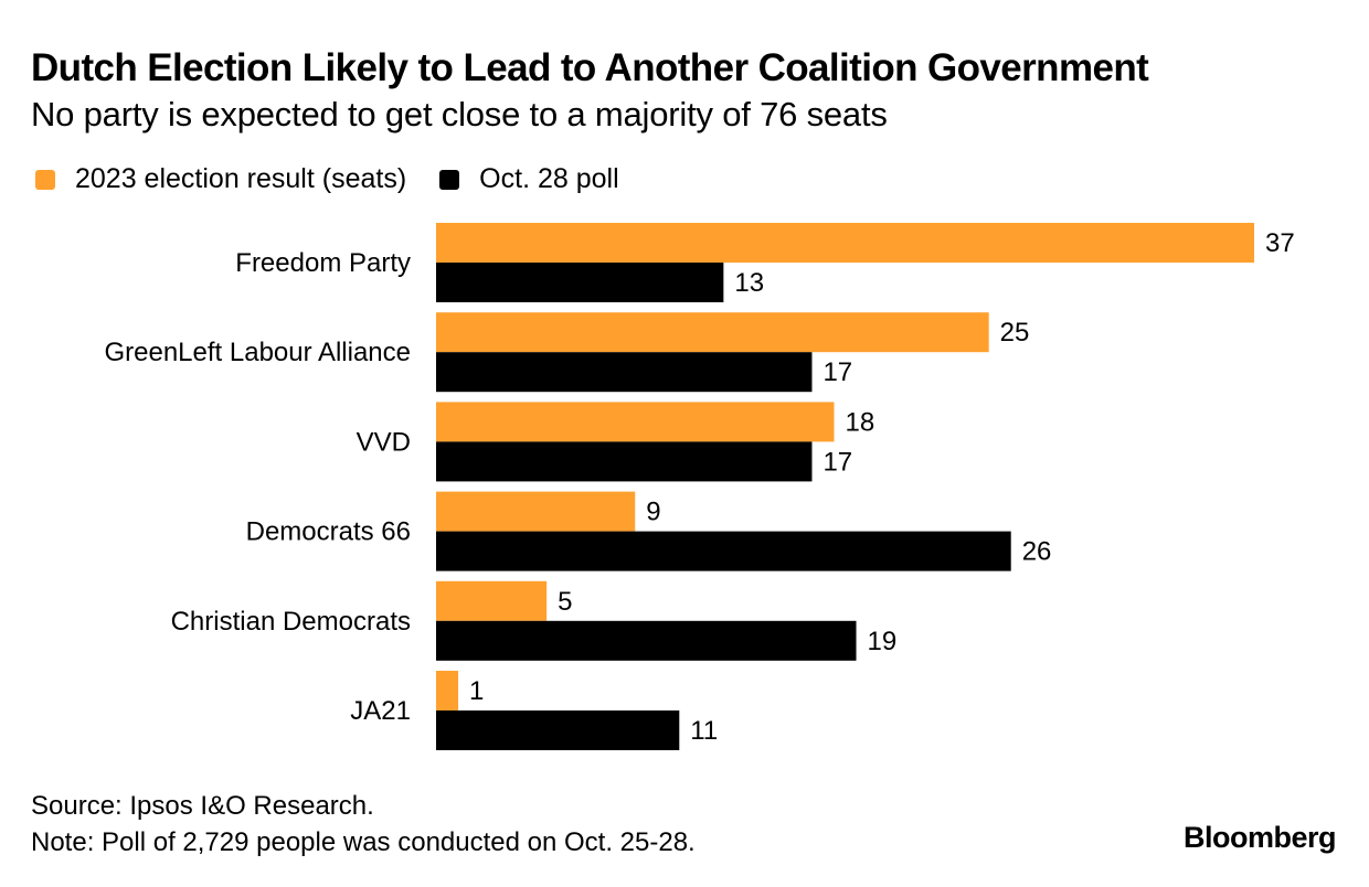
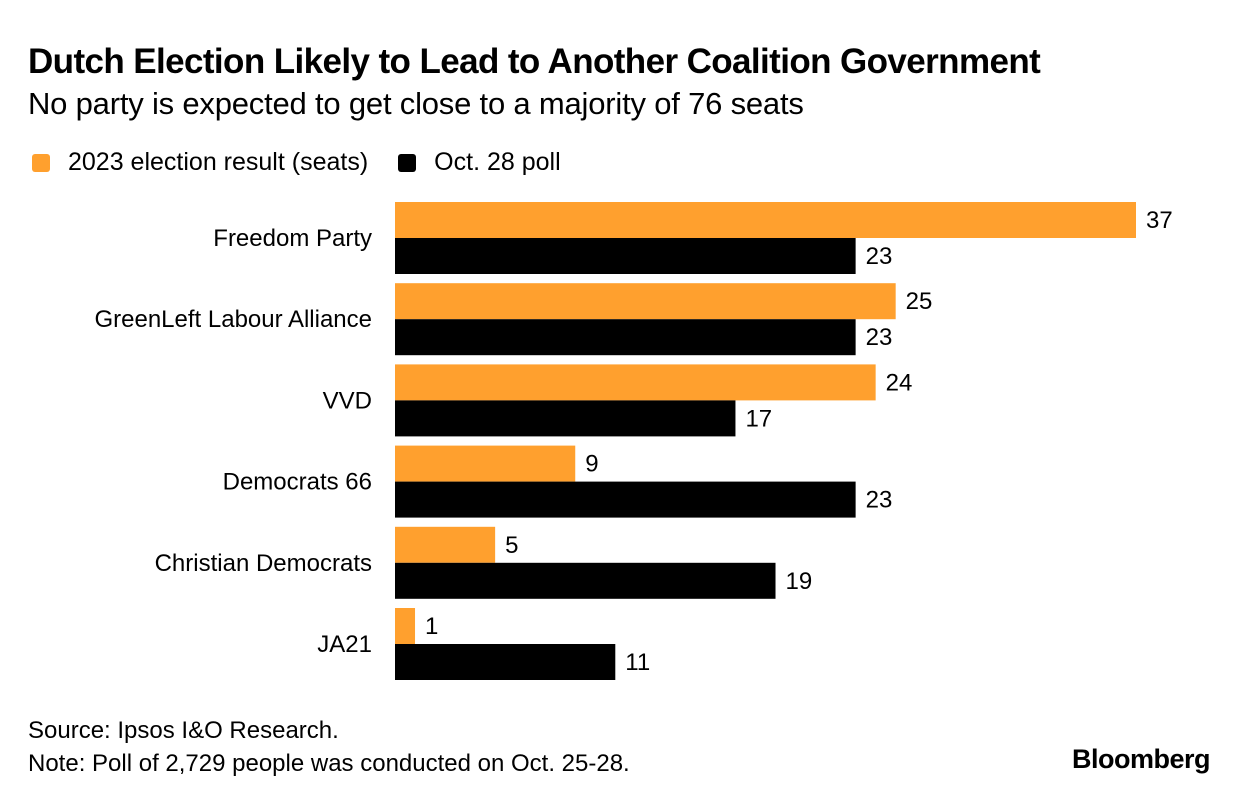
Oct. 28 poll/Freedom Party: 13 -> 23
Oct. 28 poll/GreenLeft Labour Alliance: 17 -> 23
2023 election result (seats)/VVD: 18 -> 24
Oct. 28 poll/Democrats 66: 26 -> 23
